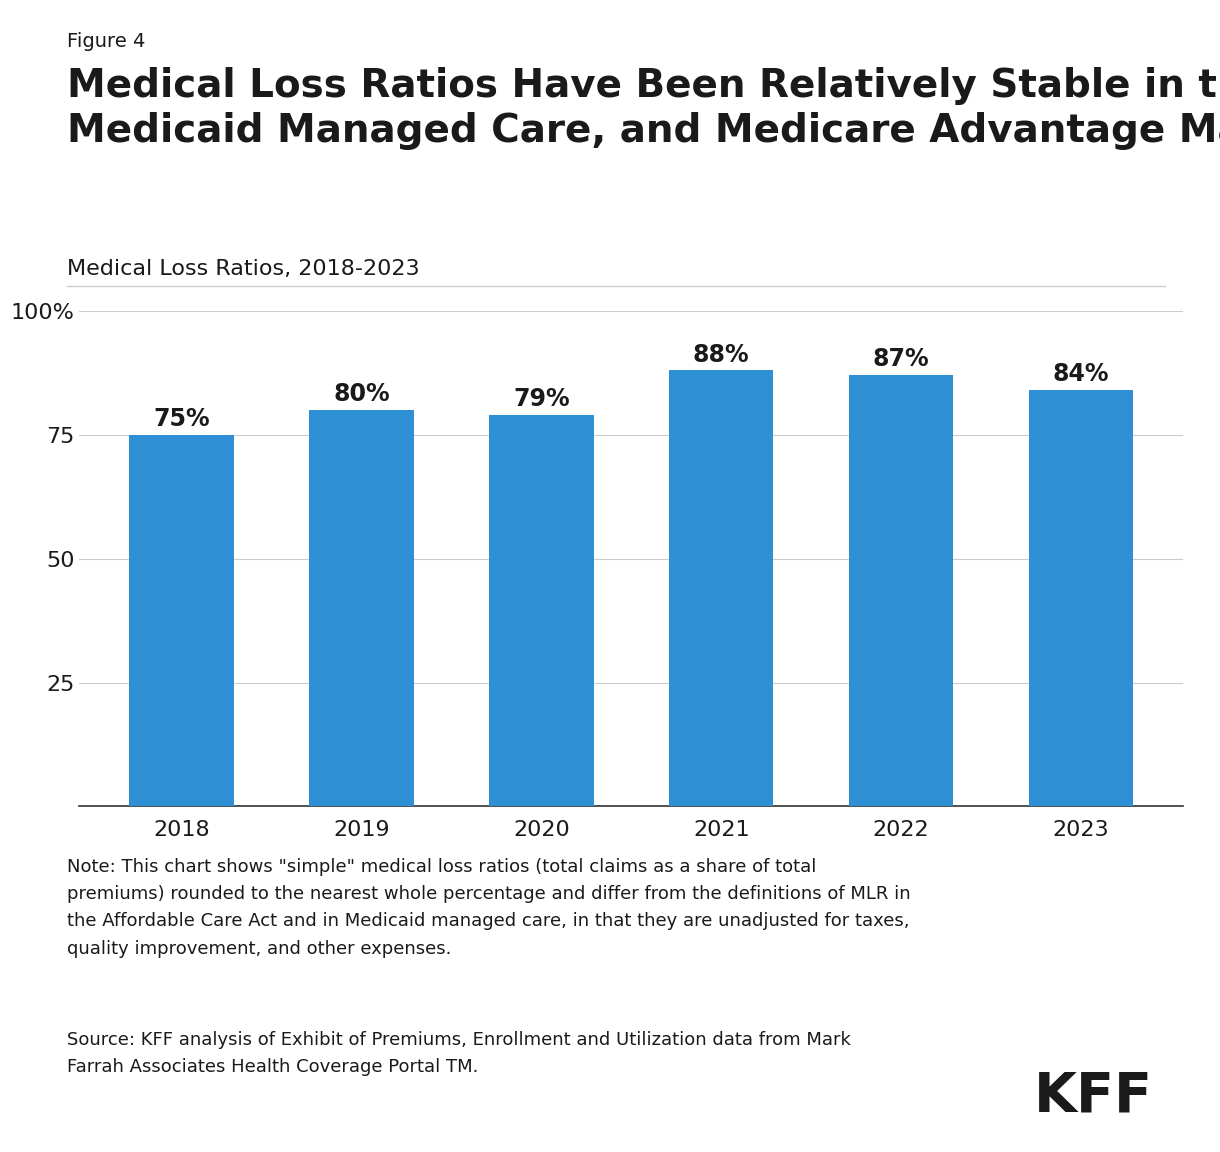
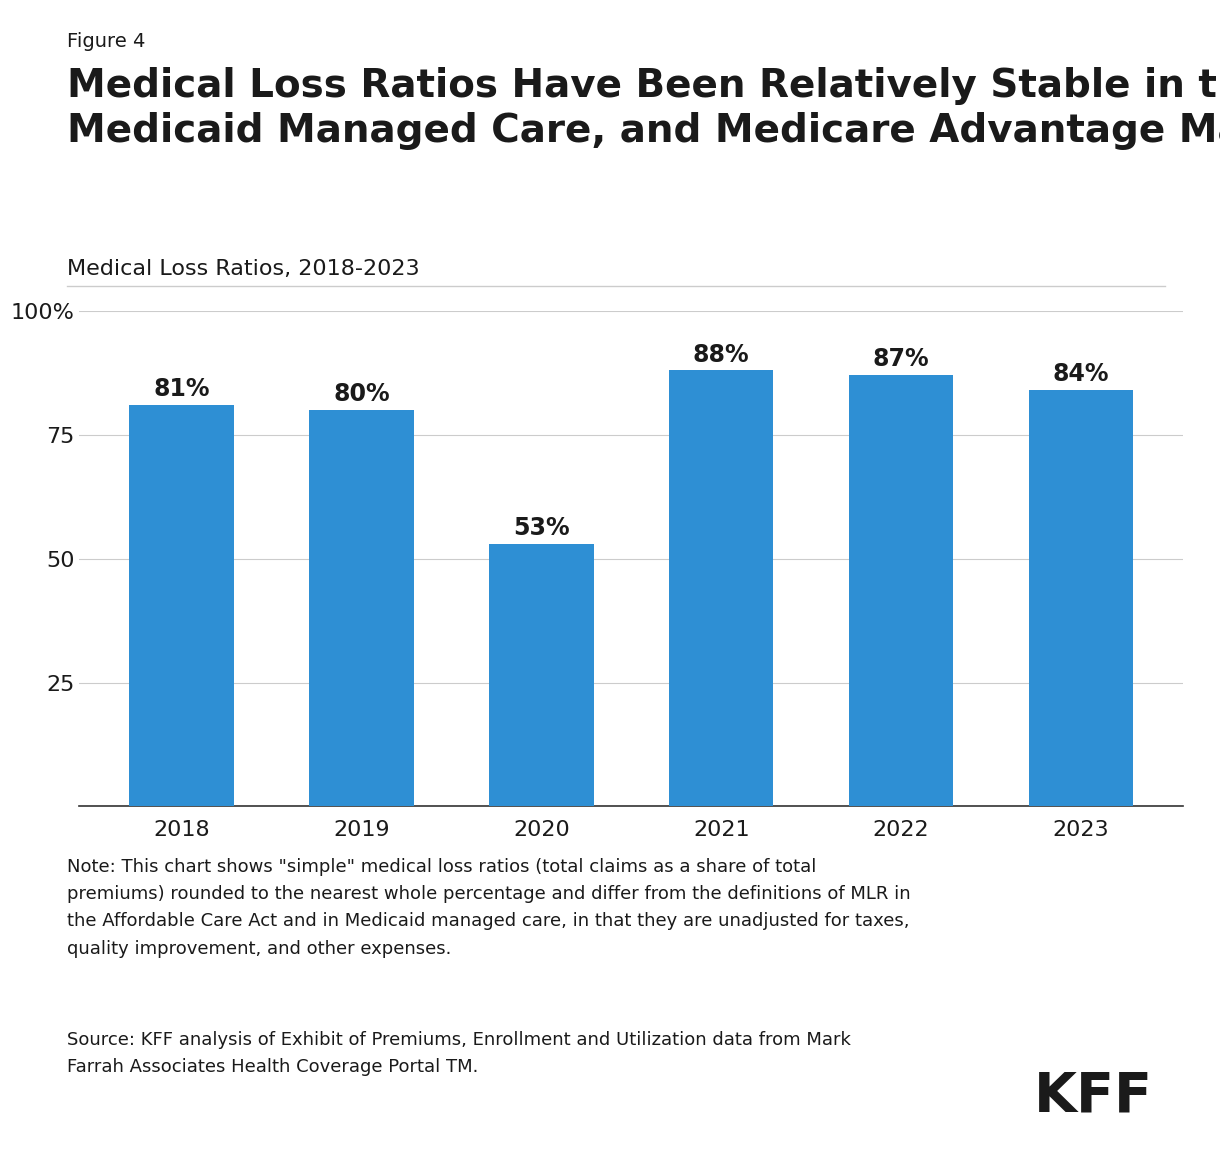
2018: 75% -> 81%
2020: 79% -> 53%
